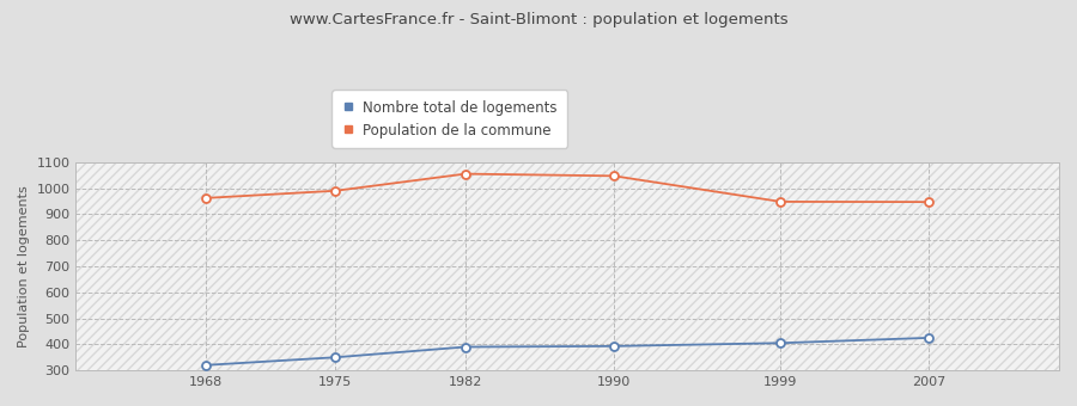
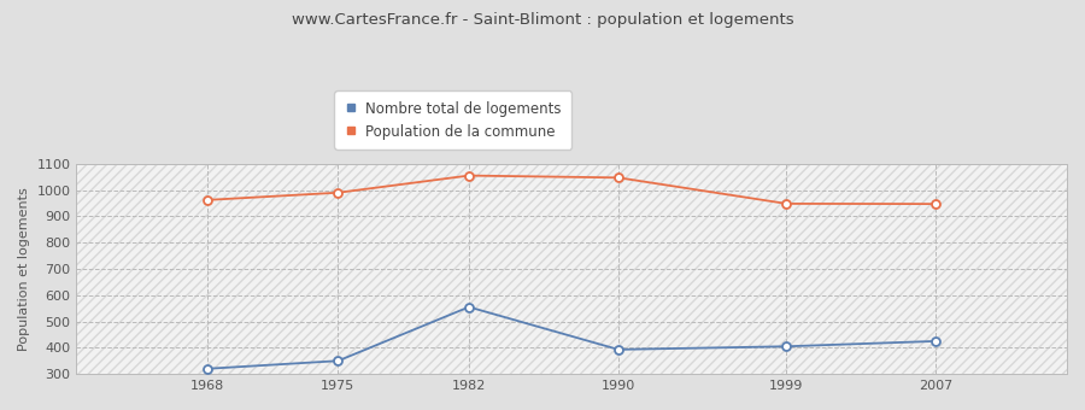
Nombre total de logements/1982: 390 -> 555
